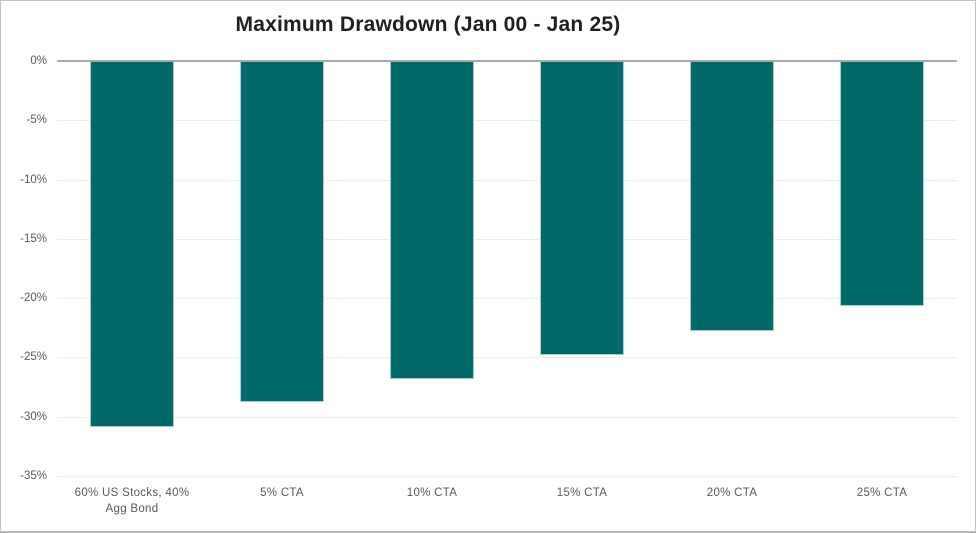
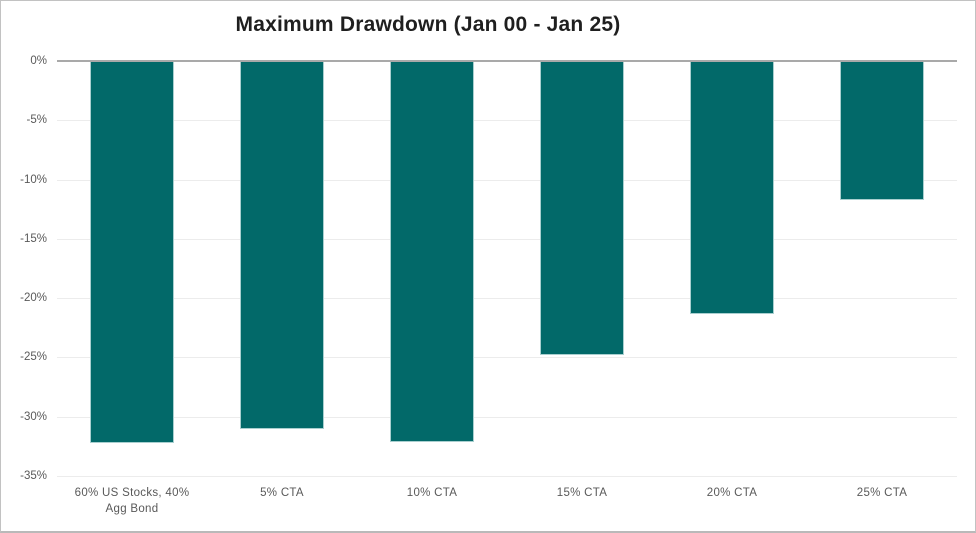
60% US Stocks, 40% Agg Bond: -30.9% -> -32.2%
5% CTA: -28.8% -> -31.0%
10% CTA: -26.8% -> -32.1%
20% CTA: -22.8% -> -21.3%
25% CTA: -20.7% -> -11.7%
